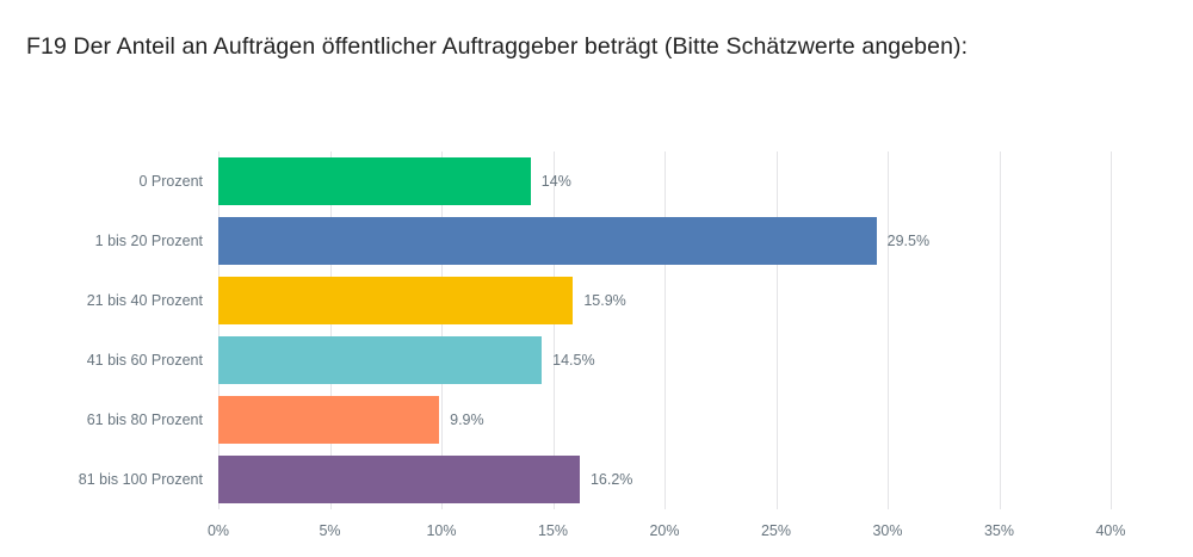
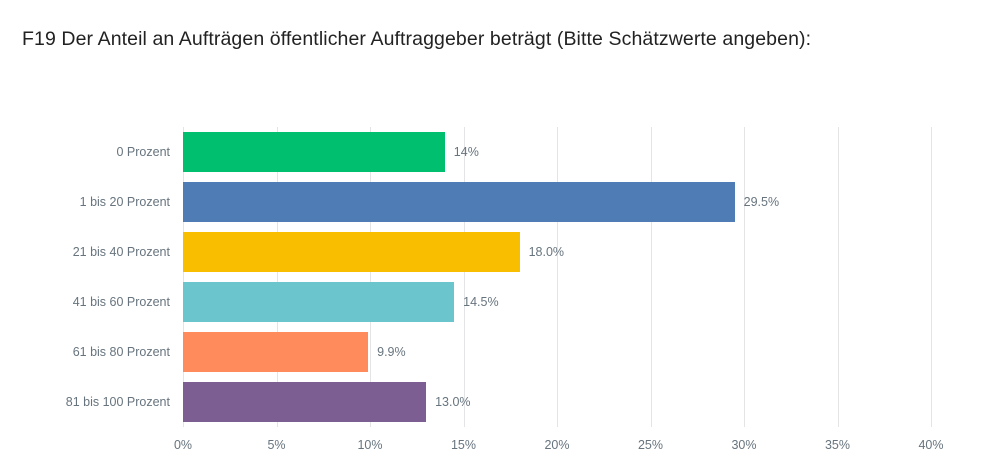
21 bis 40 Prozent: 15.9% -> 18.0%
81 bis 100 Prozent: 16.2% -> 13.0%
